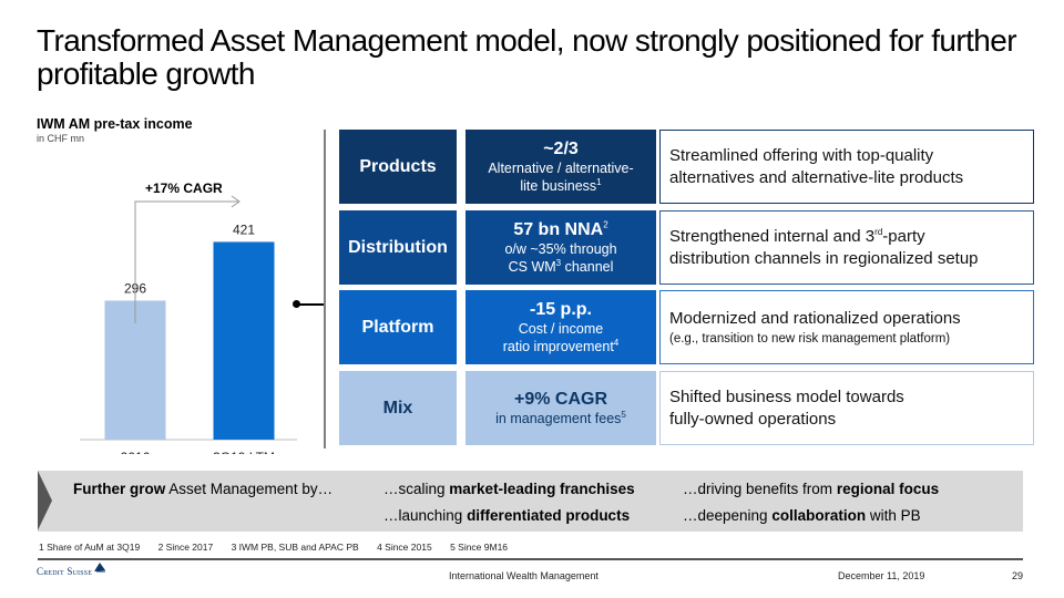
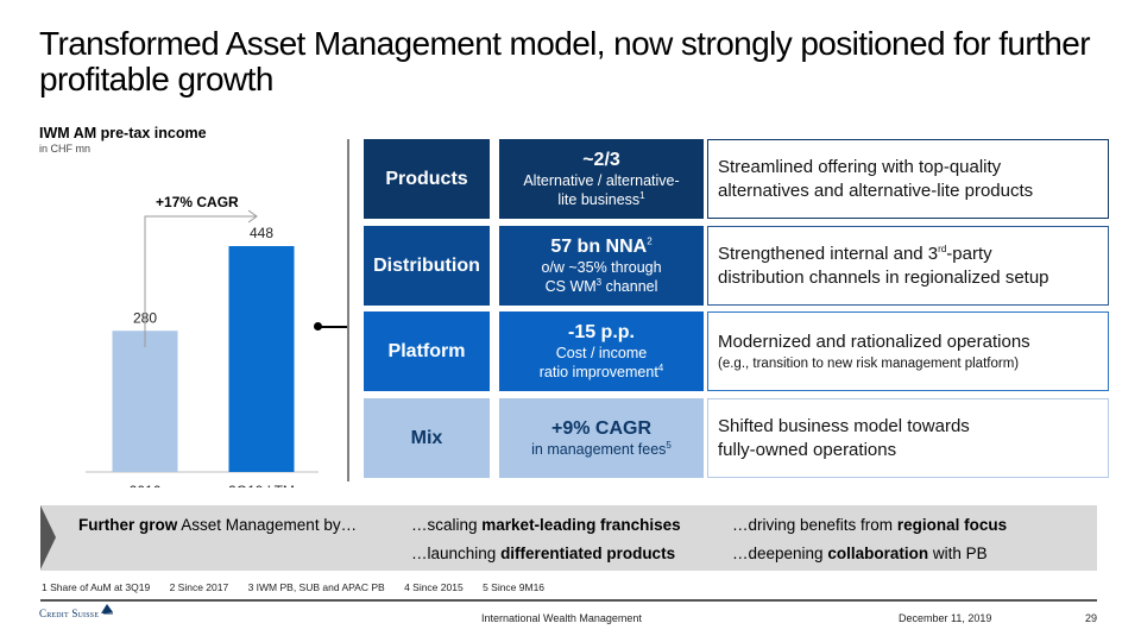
2016: 296 -> 280
3Q19 LTM: 421 -> 448
